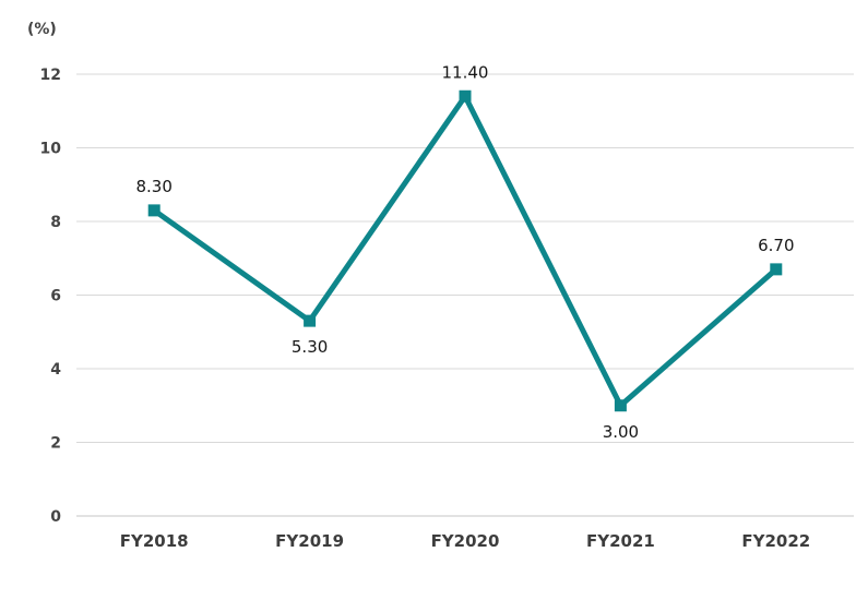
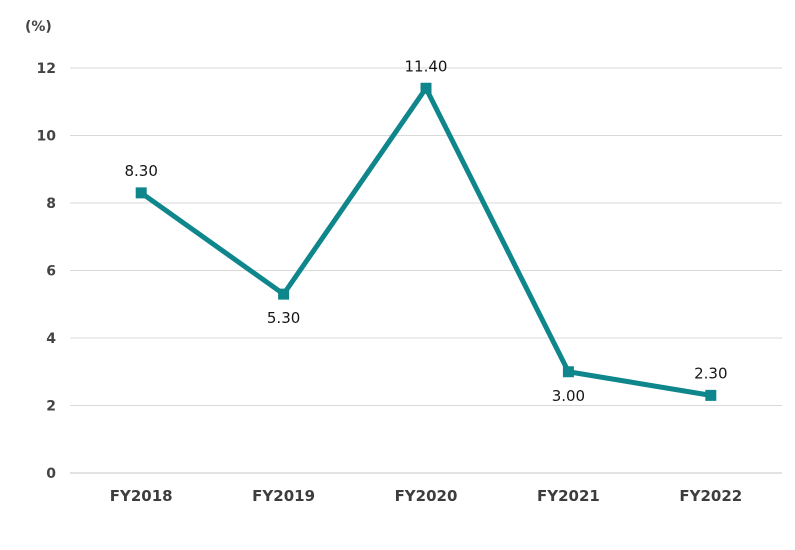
FY2022: 6.70 -> 2.30
